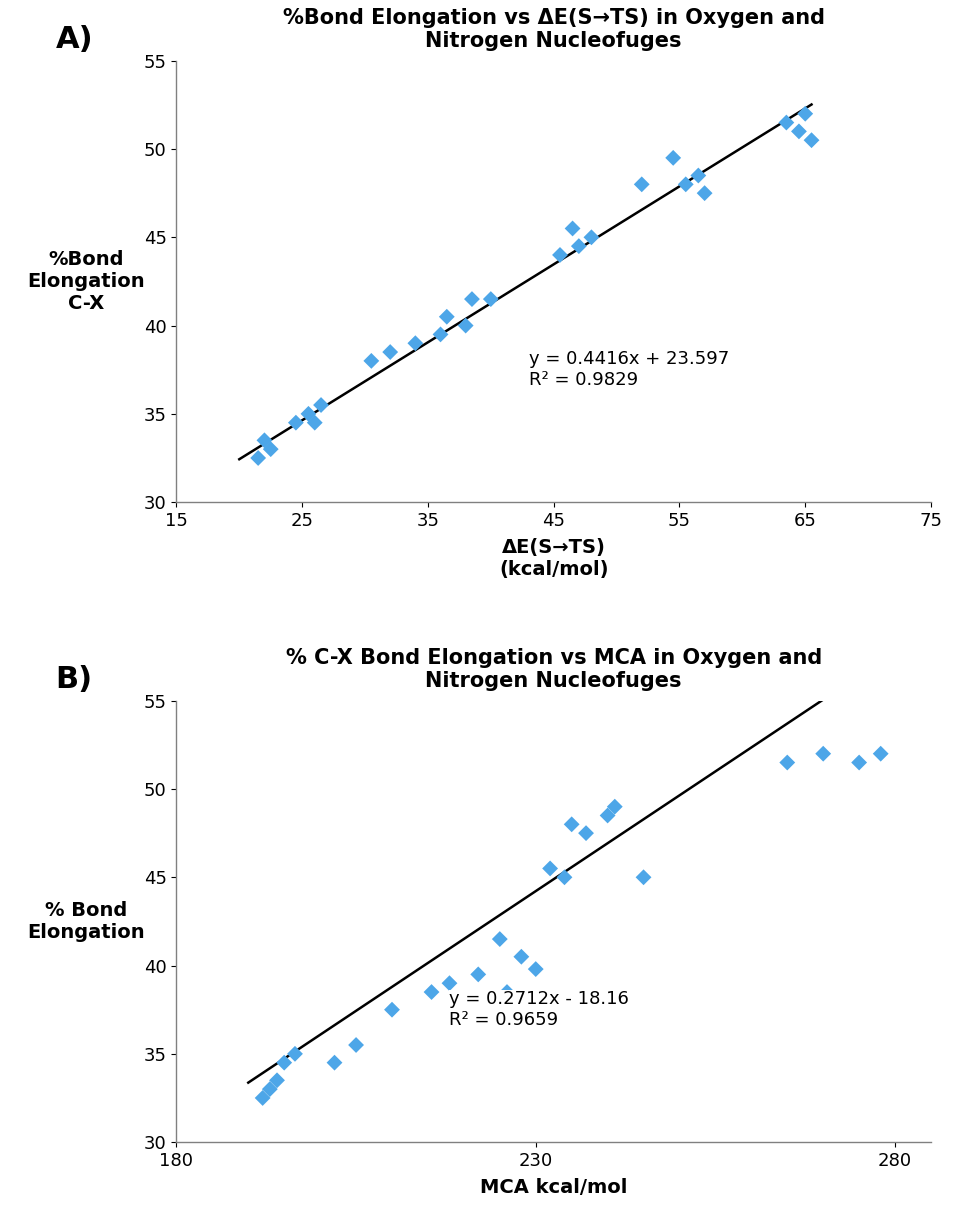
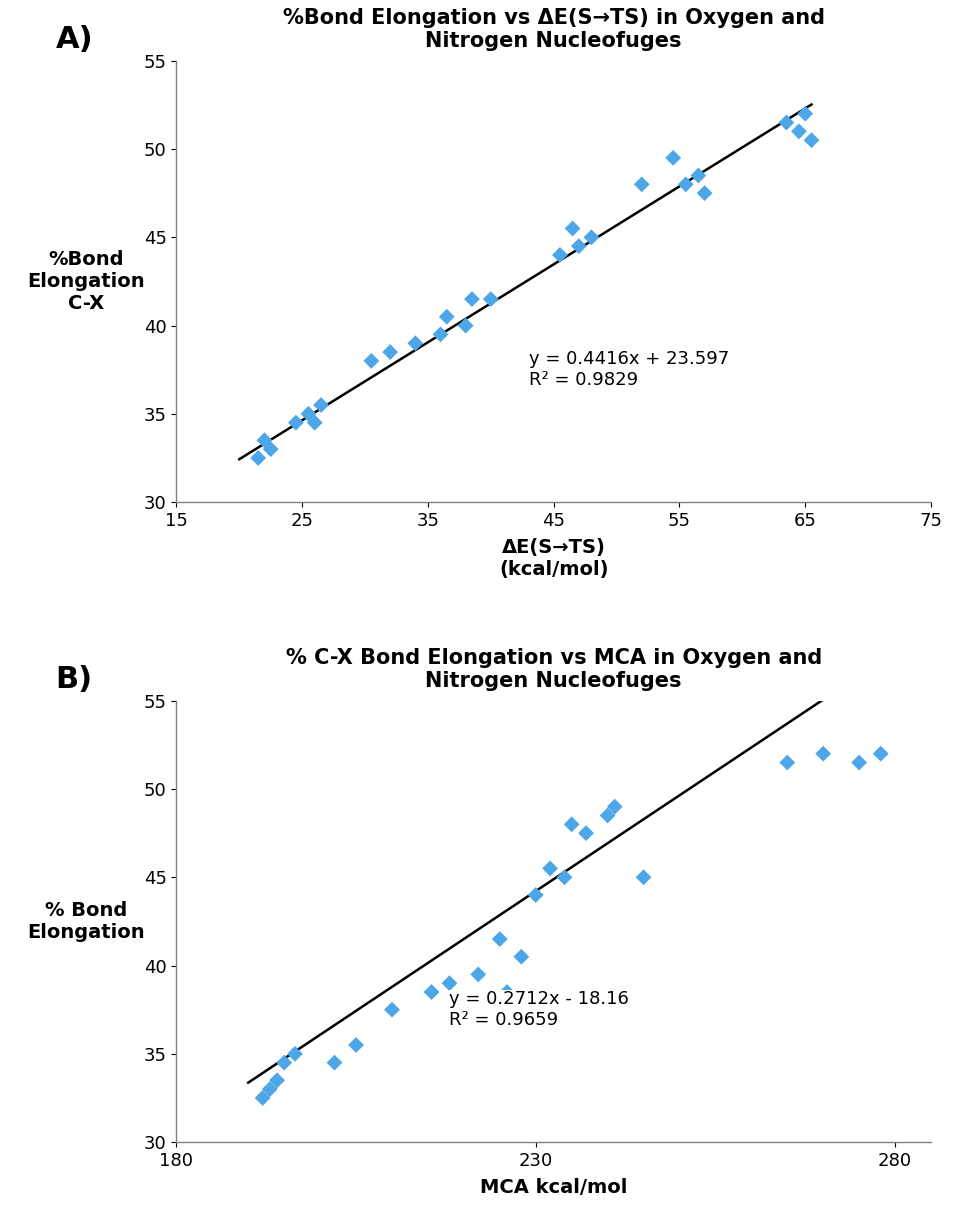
230: 39.8 -> 44.0
